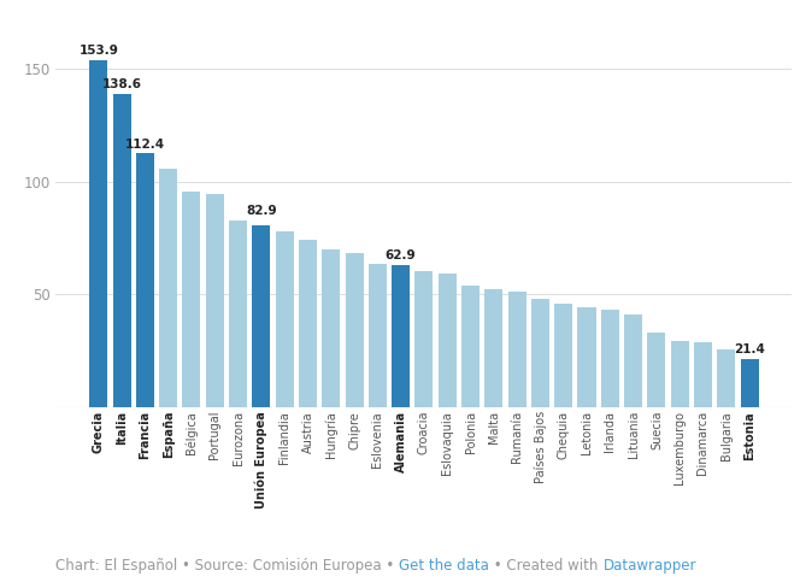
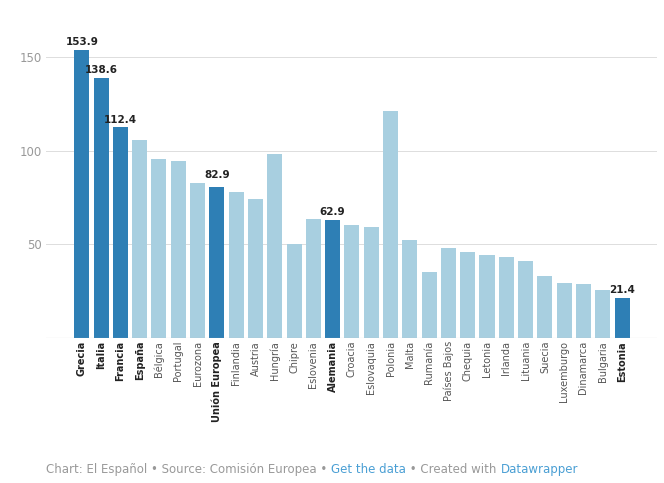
Hungría: 70 -> 98
Chipre: 68 -> 50
Polonia: 54 -> 121
Rumanía: 52 -> 35
